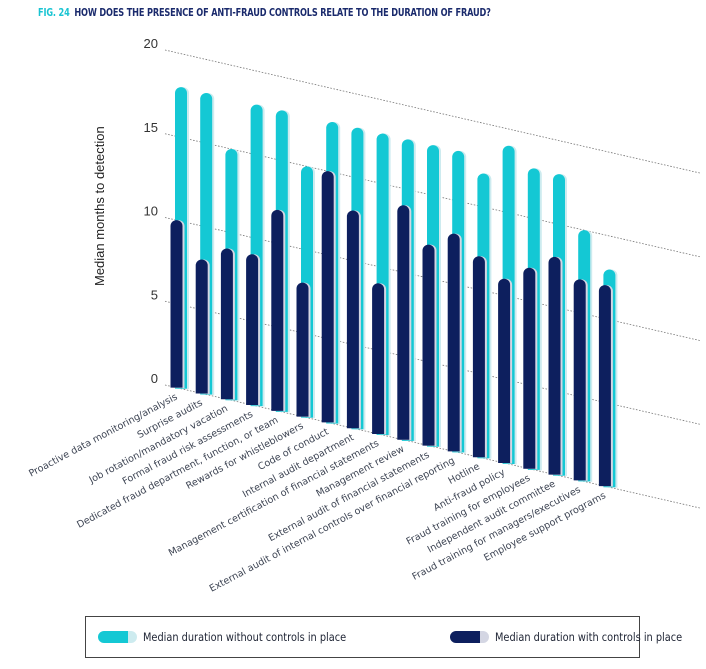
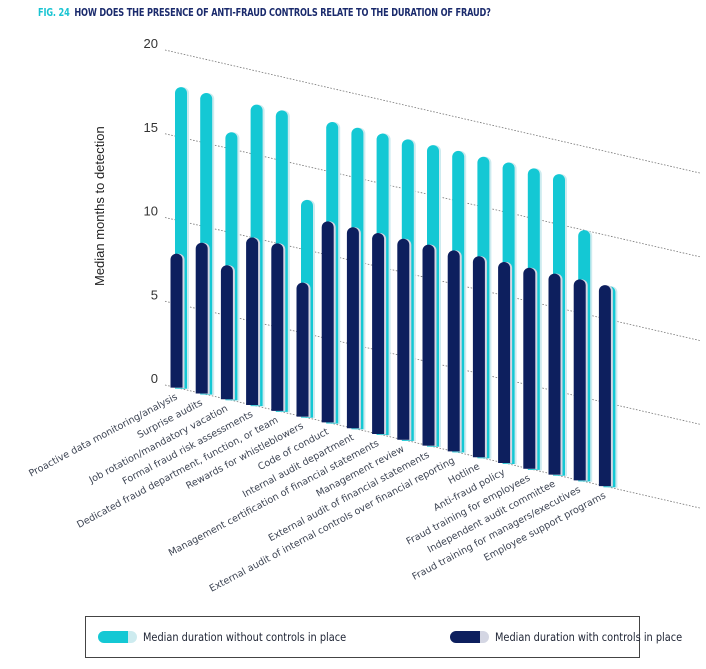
Median duration with controls in place/Proactive data monitoring/analysis: 10 -> 8
Median duration with controls in place/Surprise audits: 8 -> 9
Median duration without controls in place/Job rotation/mandatory vacation: 15 -> 16
Median duration with controls in place/Job rotation/mandatory vacation: 9 -> 8
Median duration with controls in place/Formal fraud risk assessments: 9 -> 10
Median duration with controls in place/Dedicated fraud department, function, or team: 12 -> 10
Median duration without controls in place/Rewards for whistleblowers: 15 -> 13
Median duration with controls in place/Code of conduct: 15 -> 12
Median duration with controls in place/Internal audit department: 13 -> 12
Median duration with controls in place/Management certification of financial statements: 9 -> 12
Median duration with controls in place/Management review: 14 -> 12
Median duration with controls in place/External audit of internal controls over financial reporting: 13 -> 12
Median duration without controls in place/Hotline: 17 -> 18
Median duration without controls in place/Anti-fraud policy: 19 -> 18
Median duration with controls in place/Anti-fraud policy: 11 -> 12
Median duration with controls in place/Independent audit committee: 13 -> 12
Median duration without controls in place/Employee support programs: 13 -> 12
